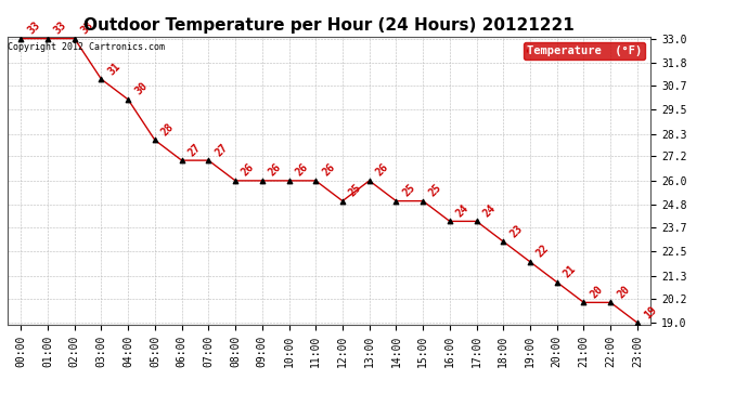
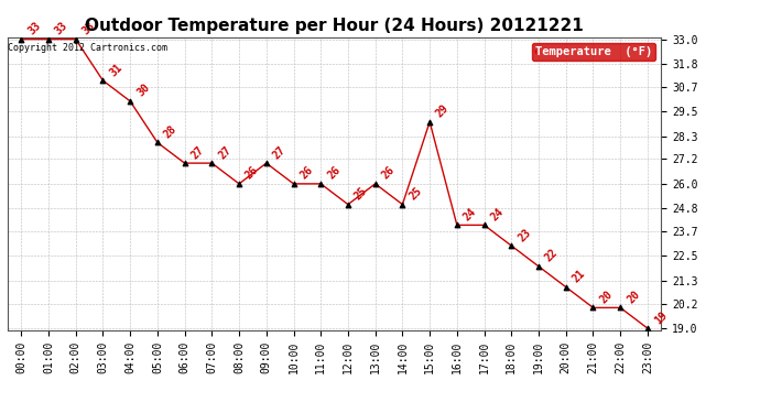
09:00: 26 -> 27
15:00: 25 -> 29
